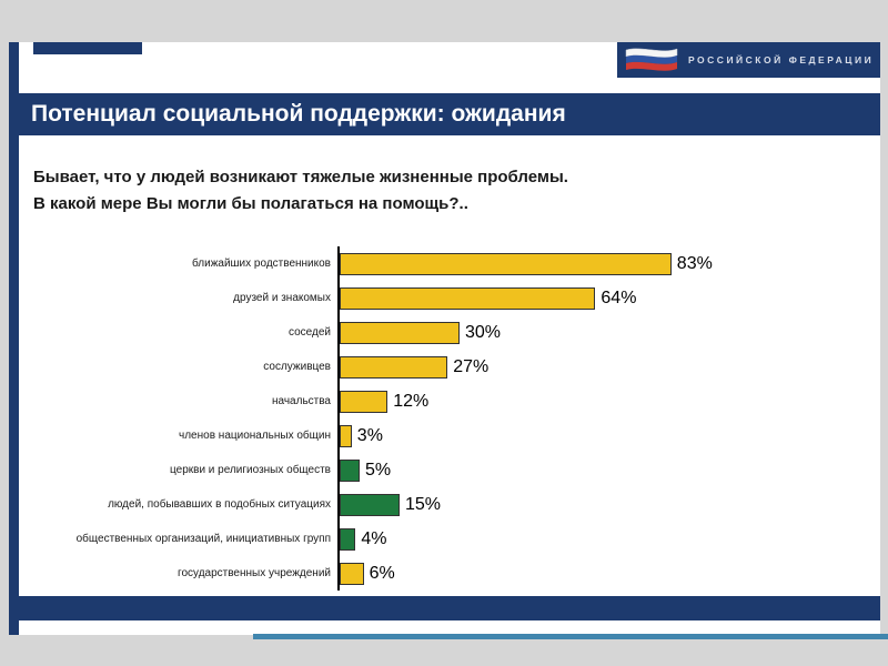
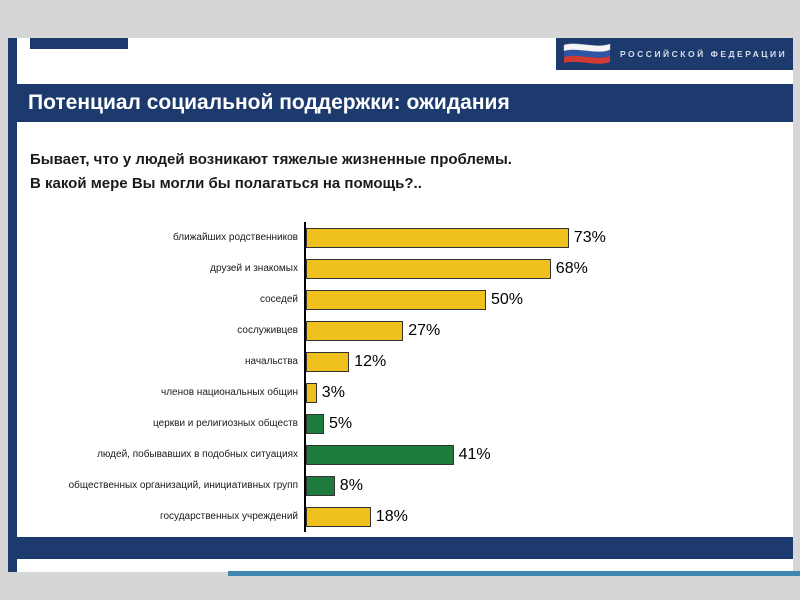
ближайших родственников: 83% -> 73%
друзей и знакомых: 64% -> 68%
соседей: 30% -> 50%
людей, побывавших в подобных ситуациях: 15% -> 41%
общественных организаций, инициативных групп: 4% -> 8%
государственных учреждений: 6% -> 18%
